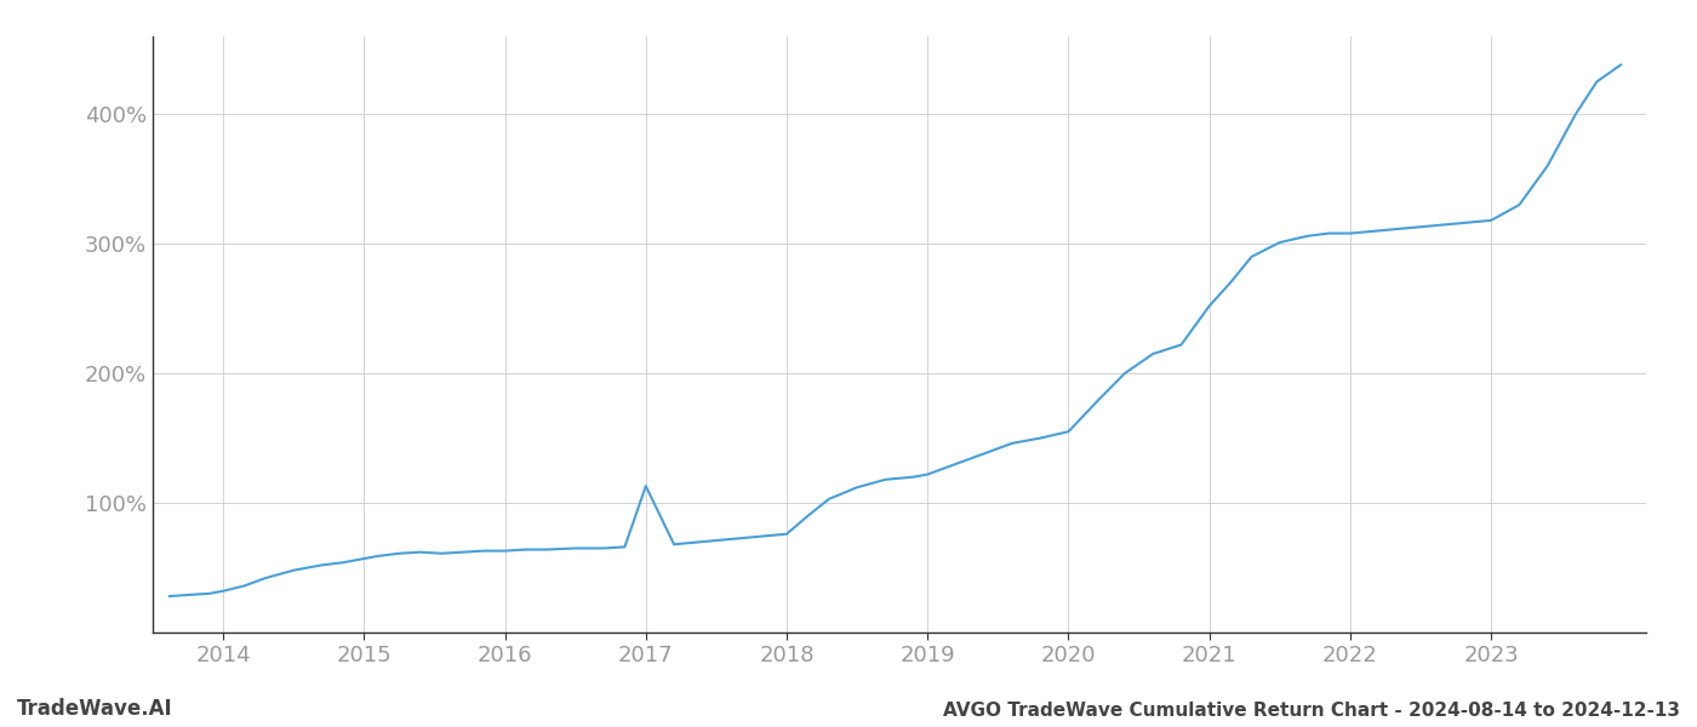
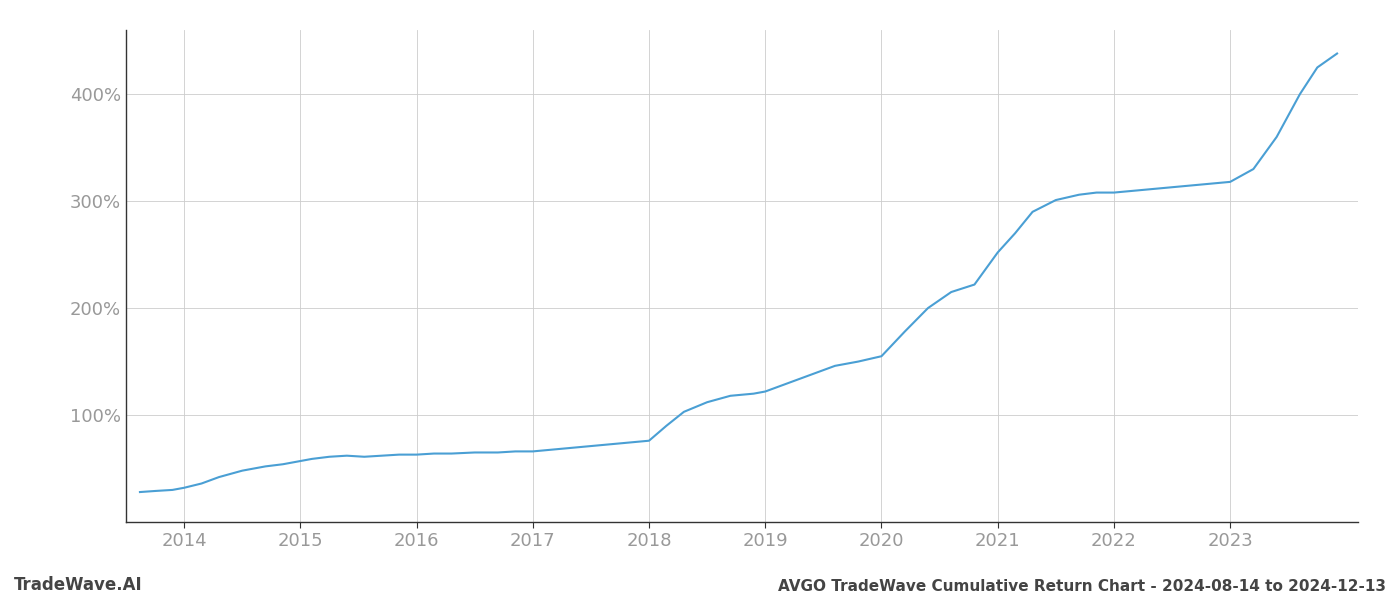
2017: 113% -> 66%
